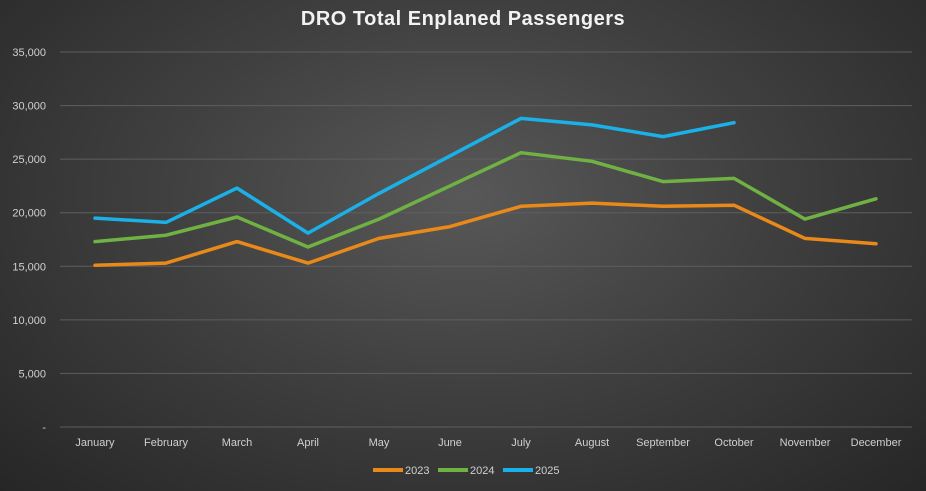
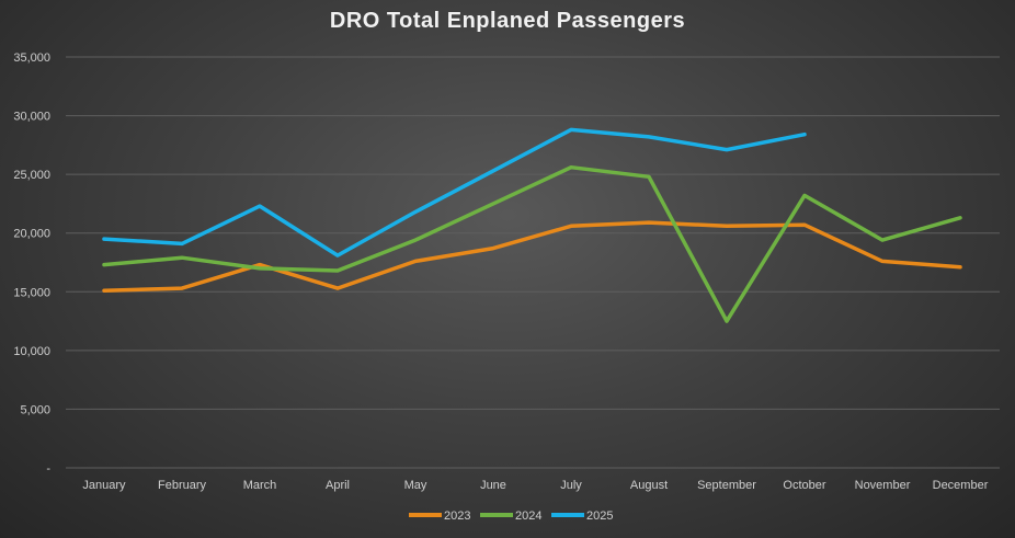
2024/March: 19600 -> 17000
2024/September: 22900 -> 12500
